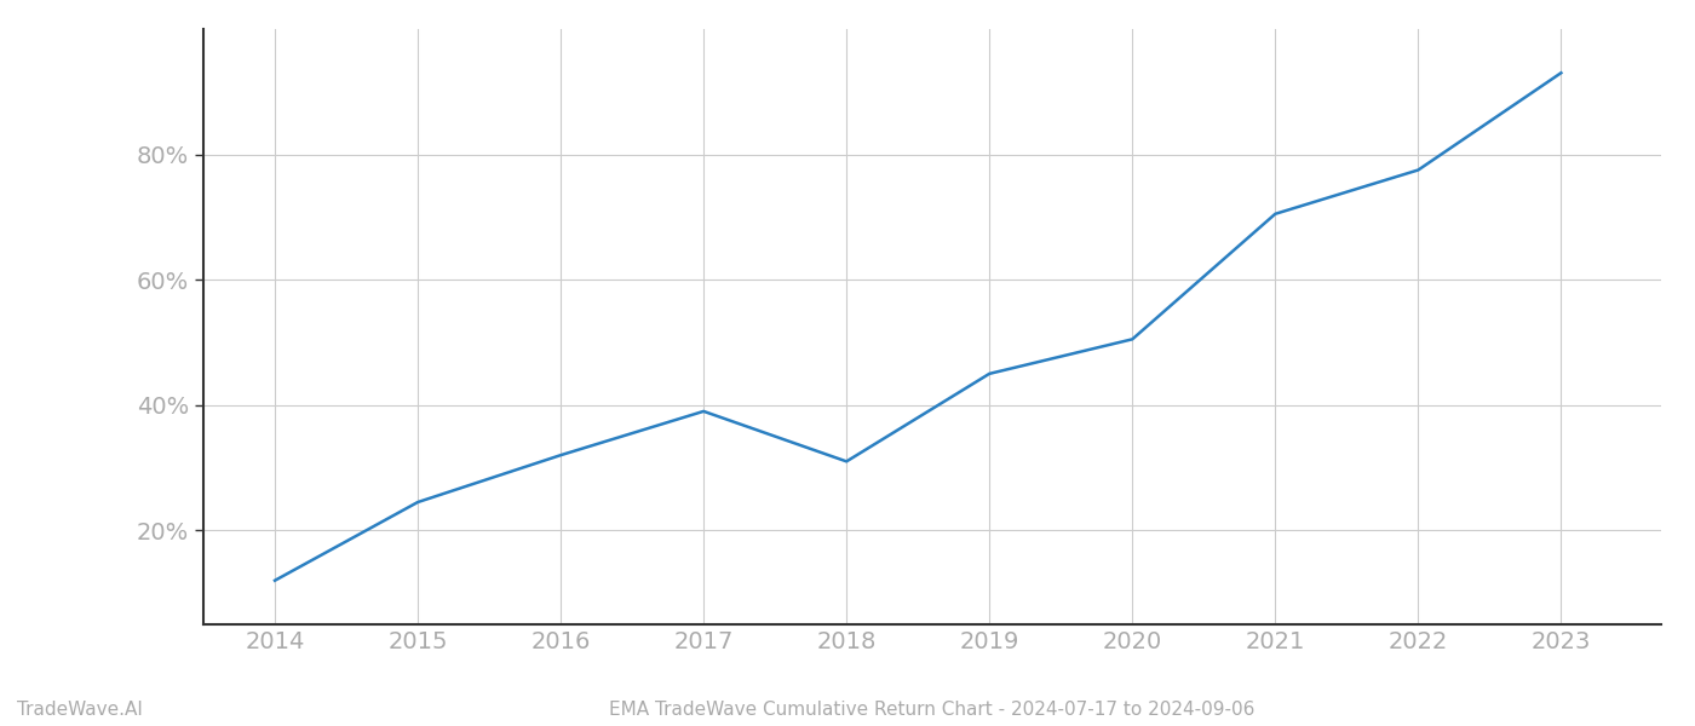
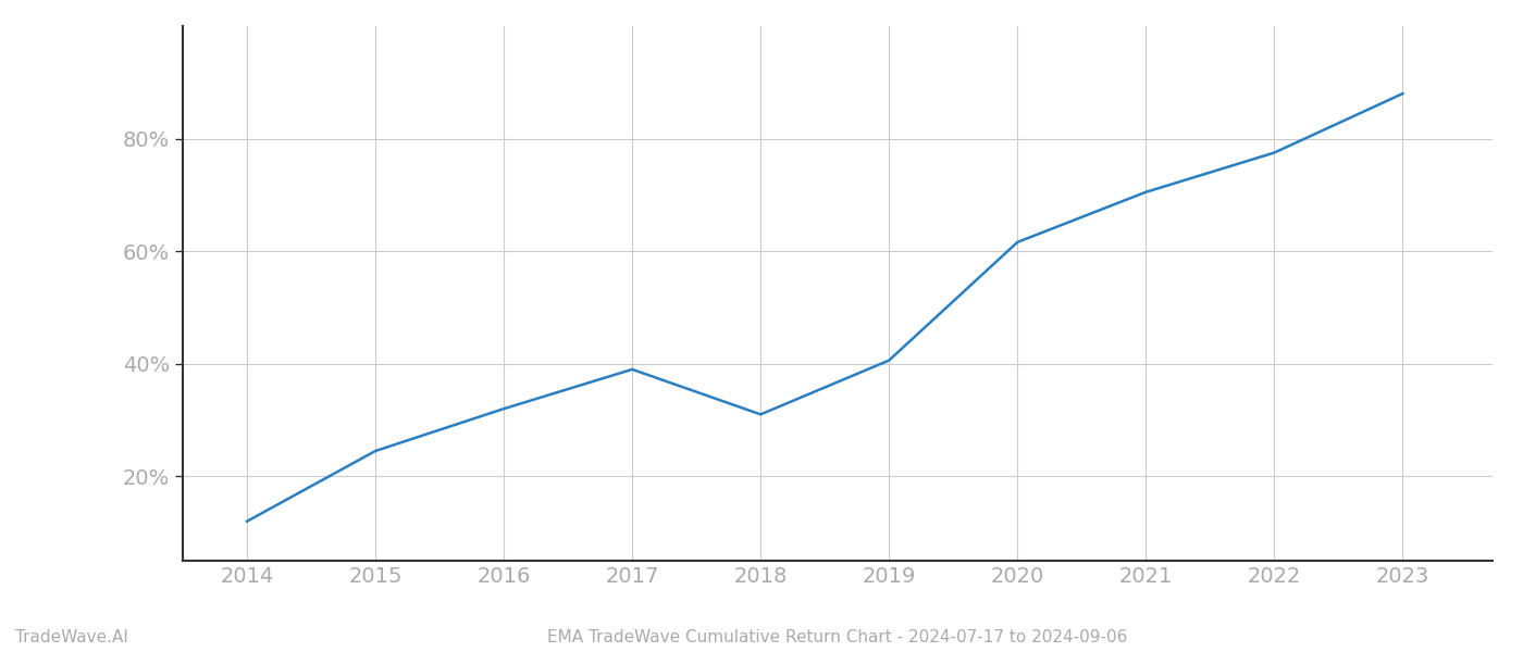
2019: 45.0% -> 40.6%
2020: 50.5% -> 61.6%
2023: 93.0% -> 88.0%
